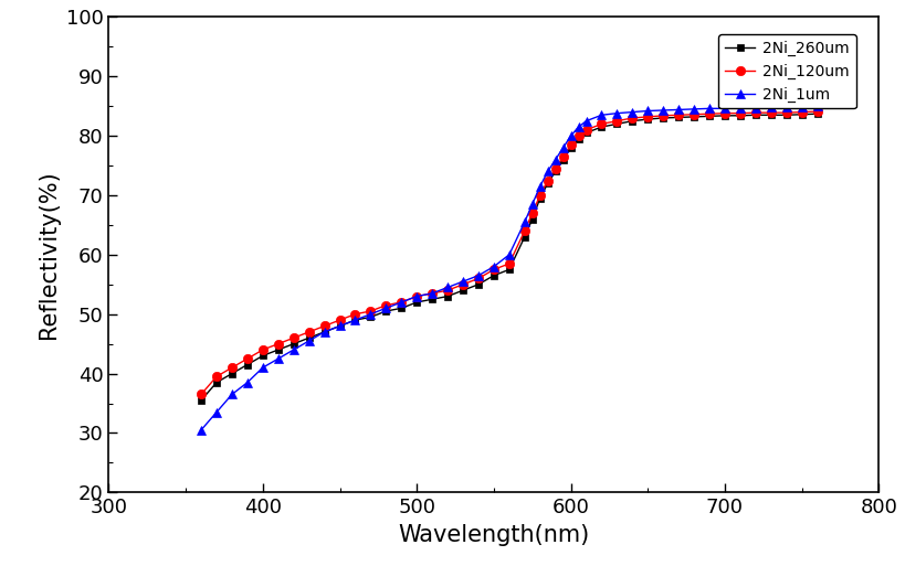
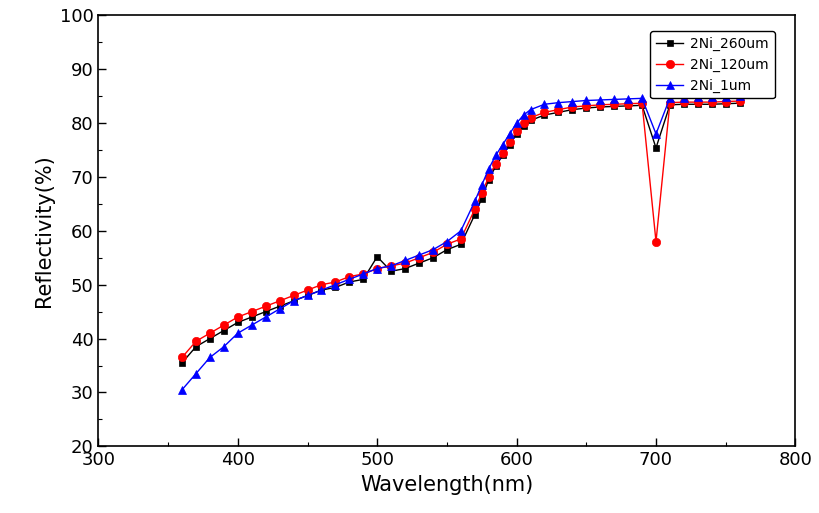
2Ni_260um/500: 52.0 -> 55.2
2Ni_260um/700: 83.4 -> 75.4
2Ni_120um/700: 83.8 -> 58.0
2Ni_1um/700: 84.6 -> 78.0
